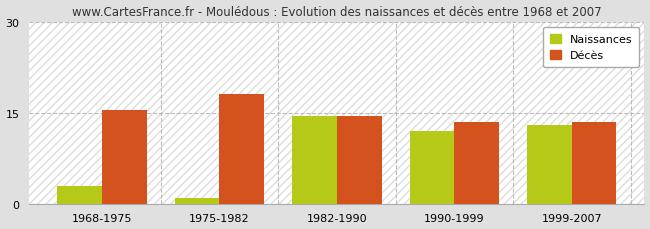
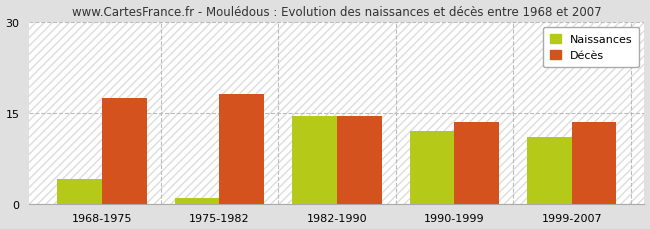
Naissances/1968-1975: 3.0 -> 4.0
Décès/1968-1975: 15.5 -> 17.4
Naissances/1999-2007: 13.0 -> 11.0
